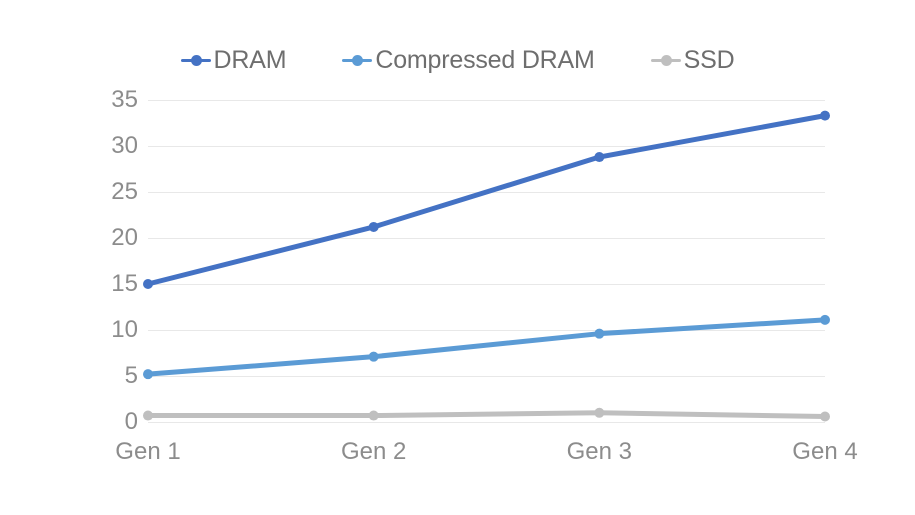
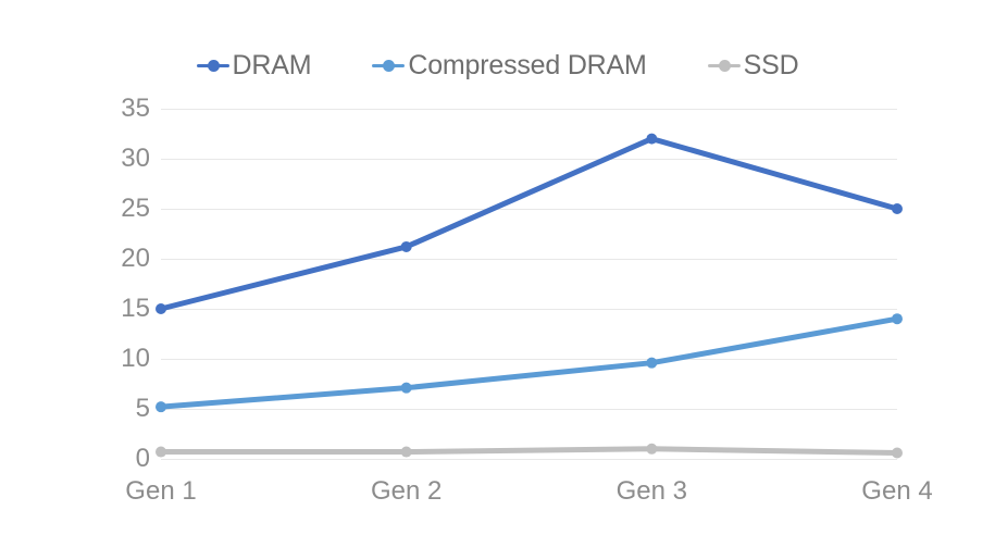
DRAM/Gen 3: 29 -> 32
DRAM/Gen 4: 33 -> 25
Compressed DRAM/Gen 4: 11 -> 14
